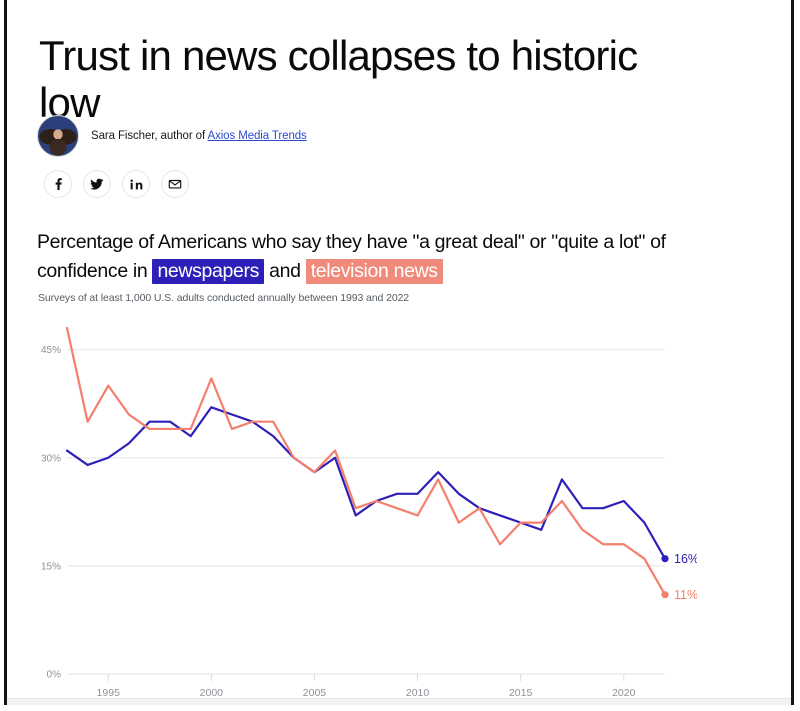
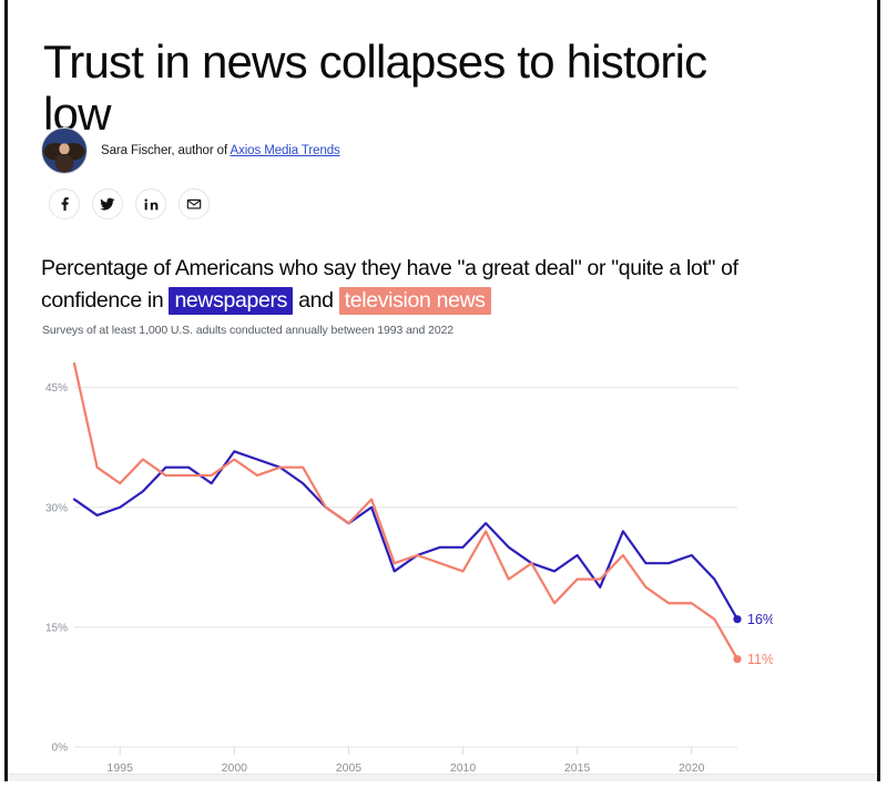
television news/1995: 40% -> 33%
television news/2000: 41% -> 36%
newspapers/2015: 21% -> 24%
